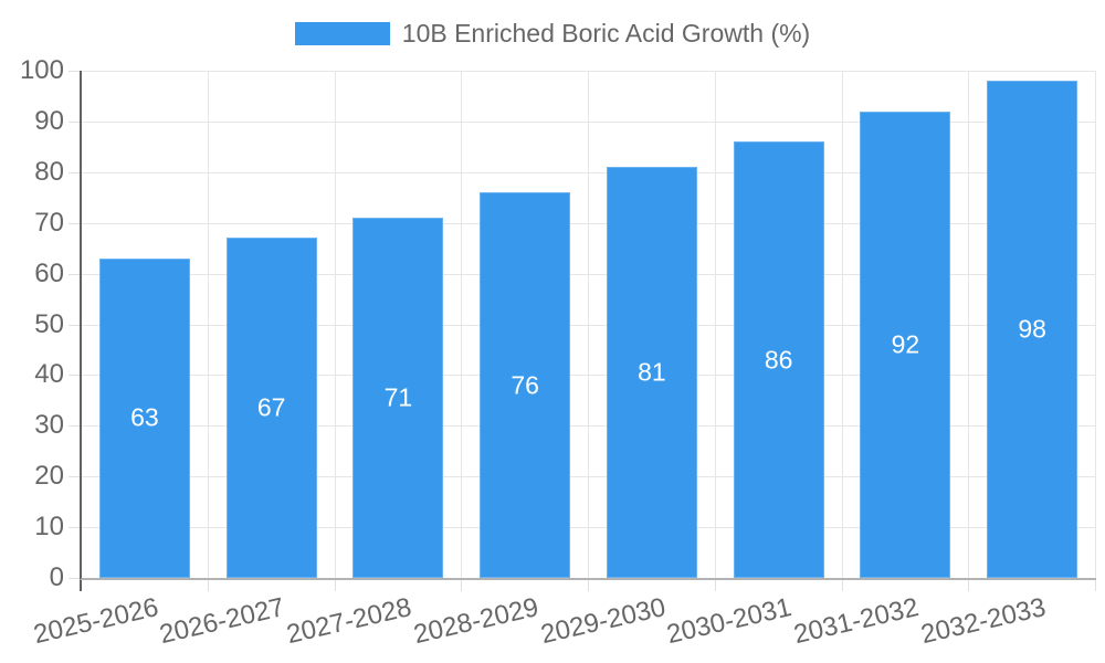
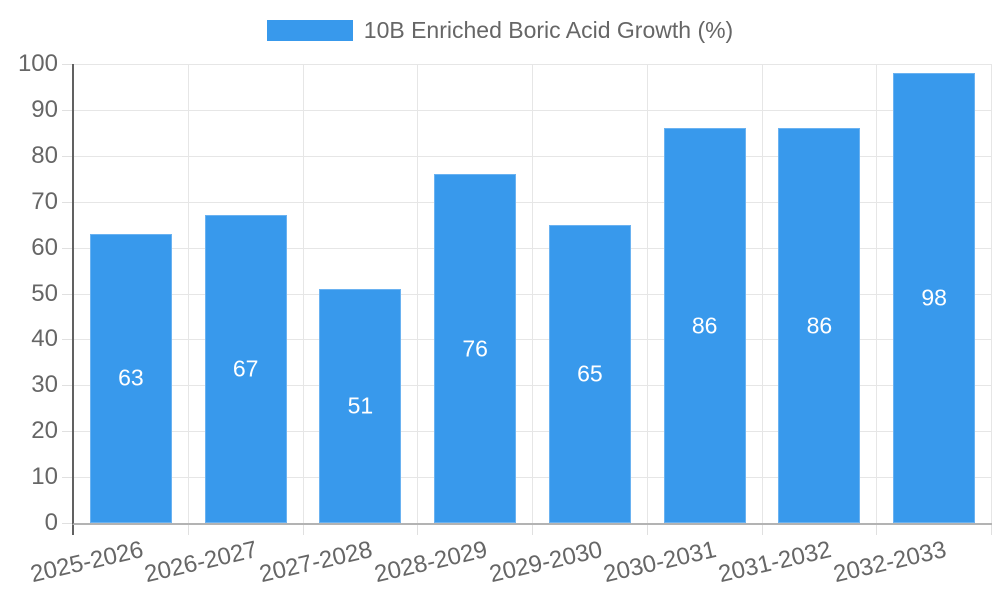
2027-2028: 71 -> 51
2029-2030: 81 -> 65
2031-2032: 92 -> 86
